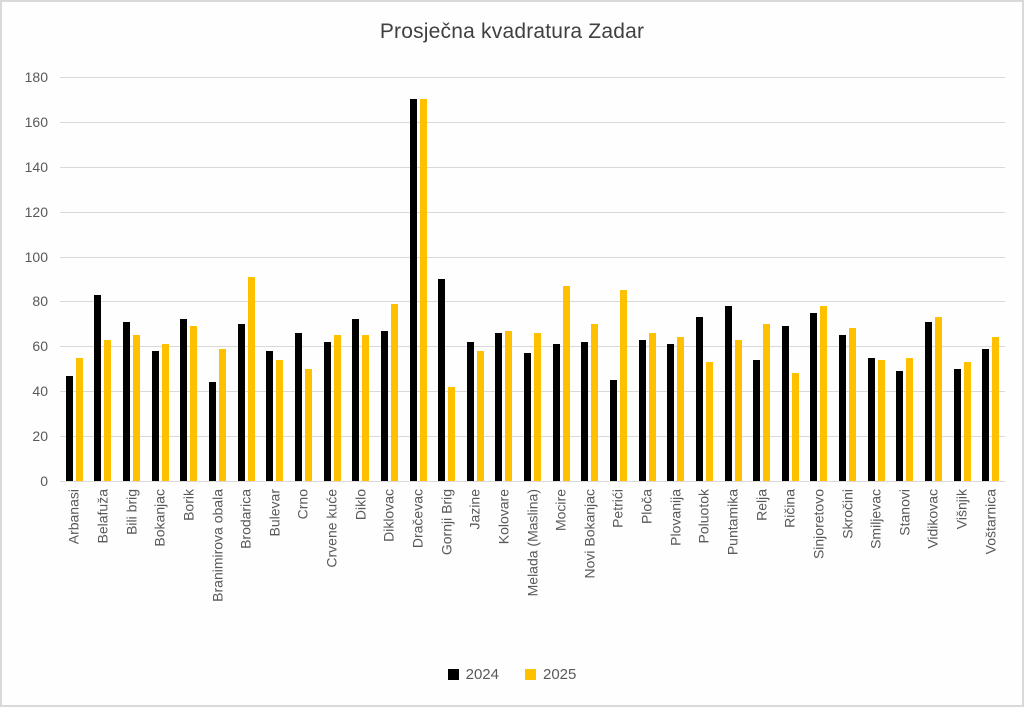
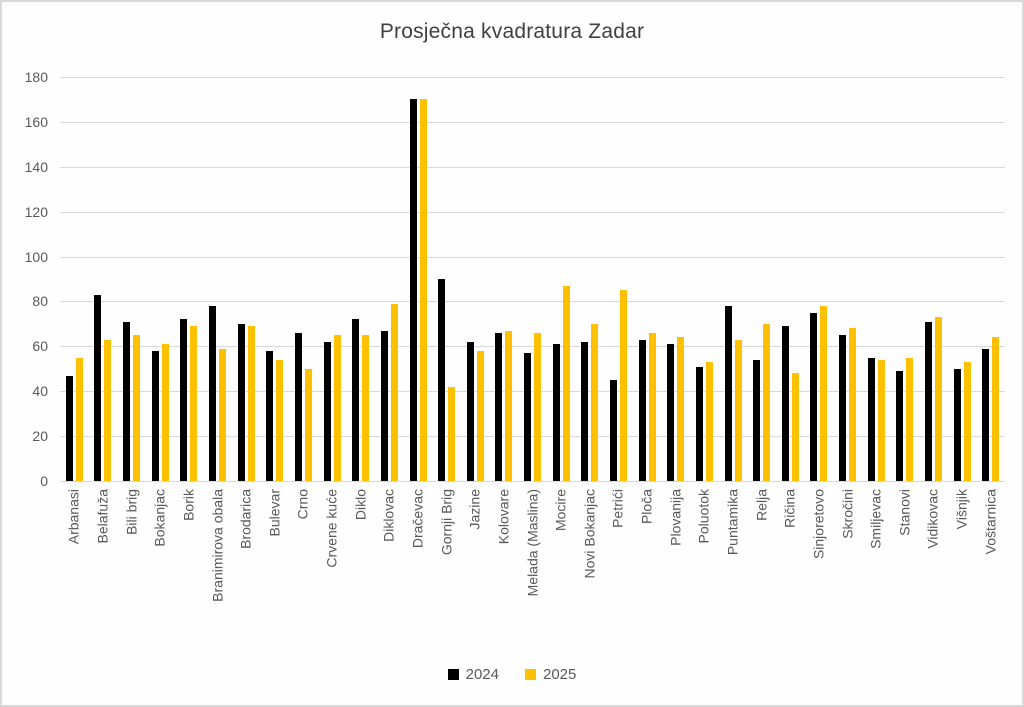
2024/Branimirova obala: 44 -> 78
2025/Brodarica: 91 -> 69
2024/Poluotok: 73 -> 51
